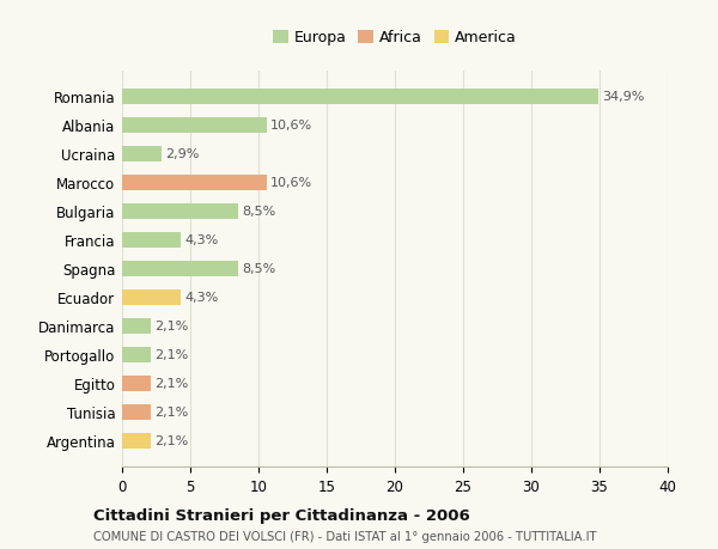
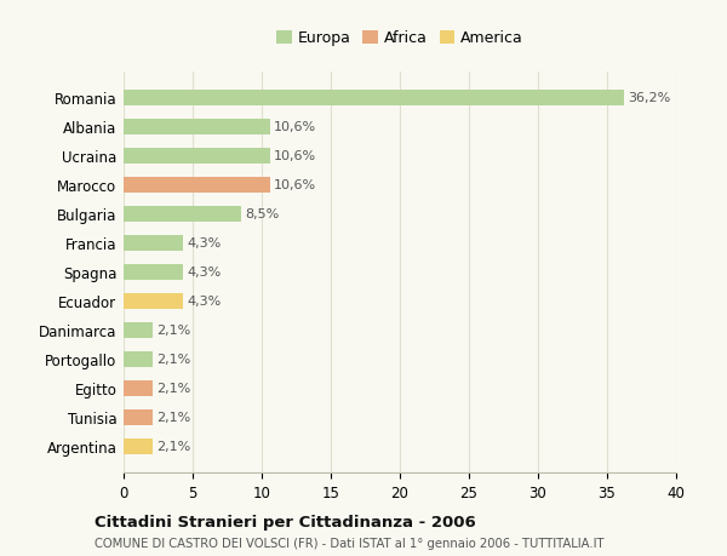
Romania: 34,9% -> 36,2%
Ucraina: 2,9% -> 10,6%
Spagna: 8,5% -> 4,3%
